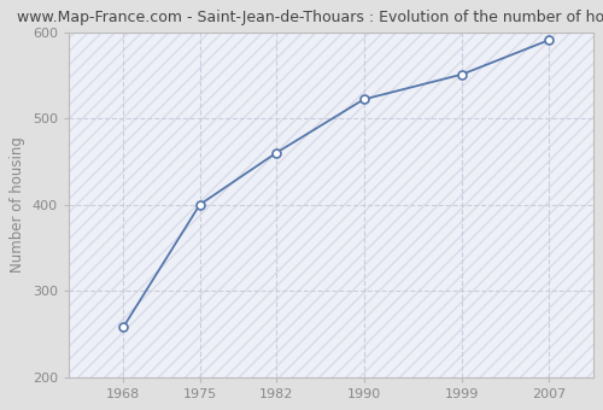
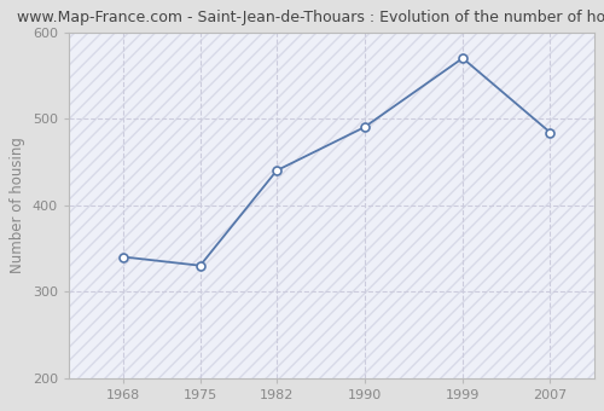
1968: 258 -> 340
1975: 400 -> 330
1982: 460 -> 440
1990: 522 -> 490
1999: 551 -> 570
2007: 591 -> 484
